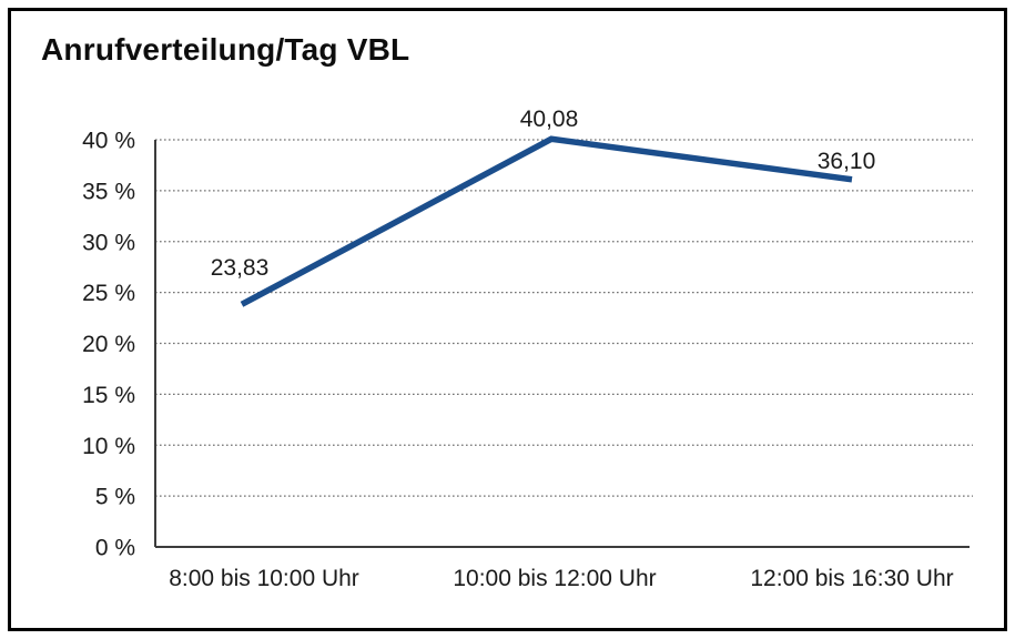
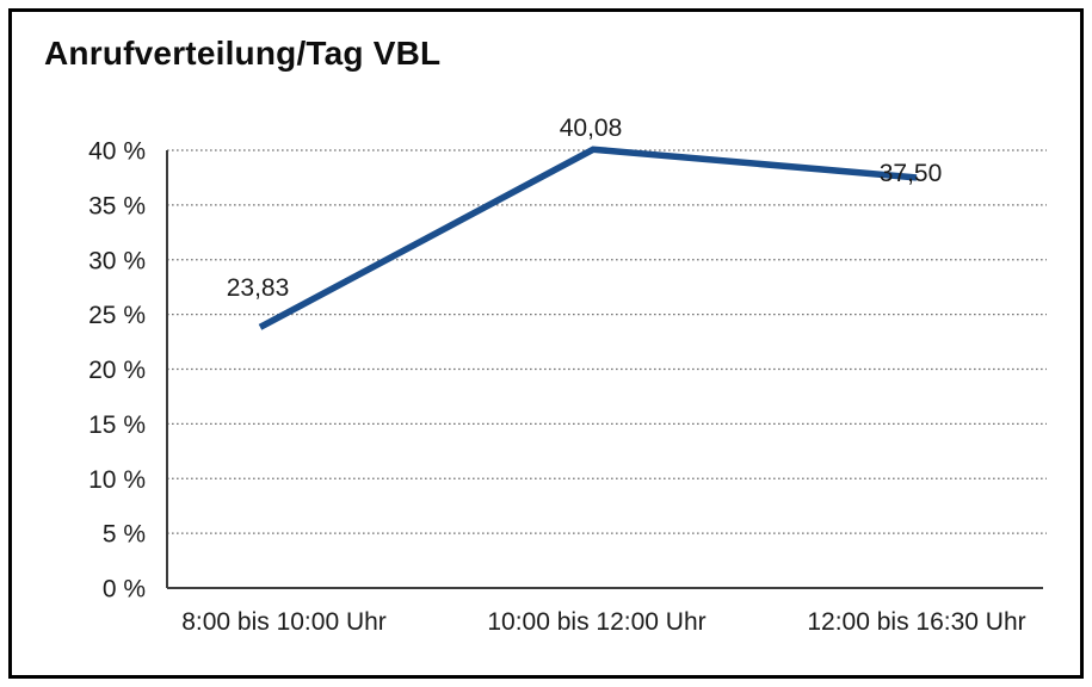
12:00 bis 16:30 Uhr: 36,10 -> 37,50
